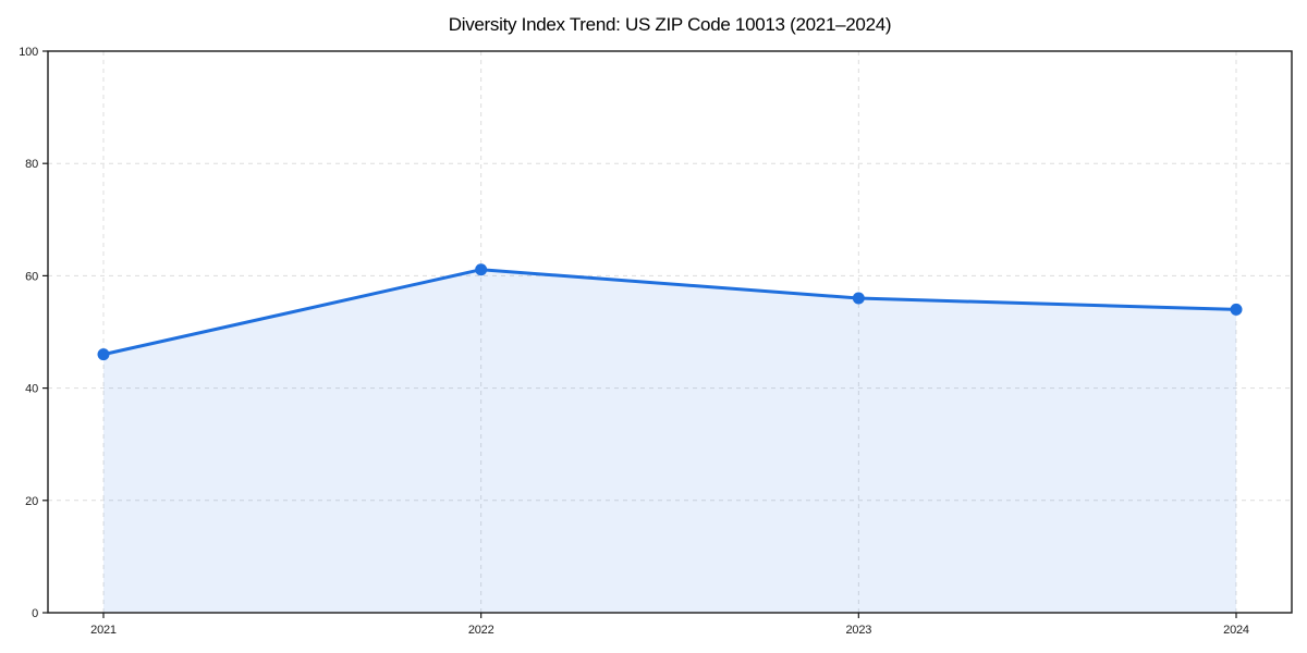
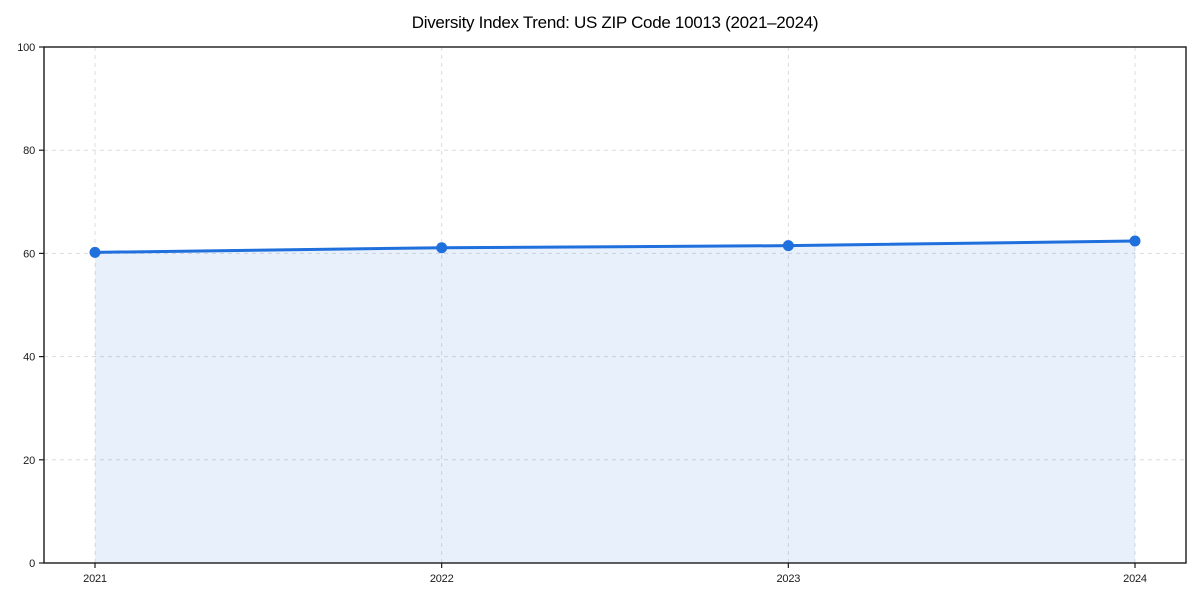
2021: 46 -> 60
2023: 56 -> 62
2024: 54 -> 62
